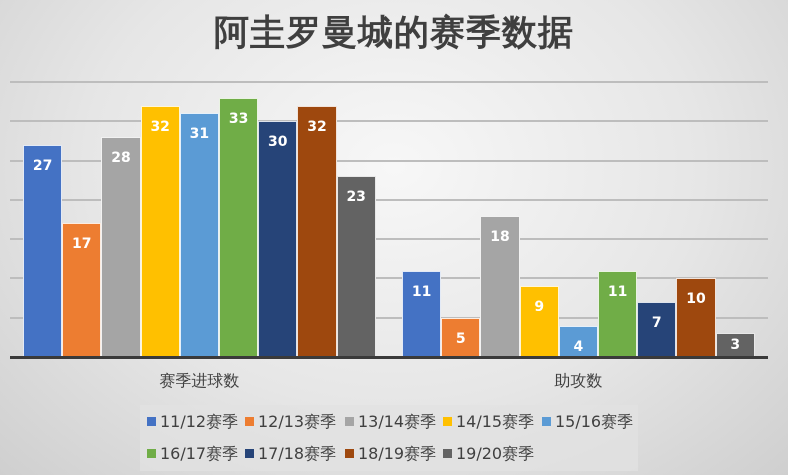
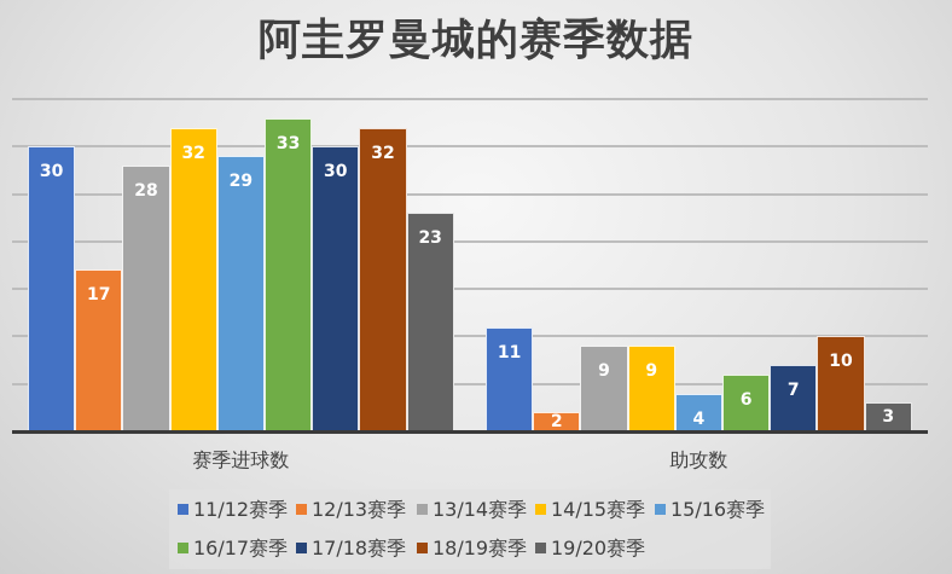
11/12赛季/赛季进球数: 27 -> 30
15/16赛季/赛季进球数: 31 -> 29
12/13赛季/助攻数: 5 -> 2
13/14赛季/助攻数: 18 -> 9
16/17赛季/助攻数: 11 -> 6
